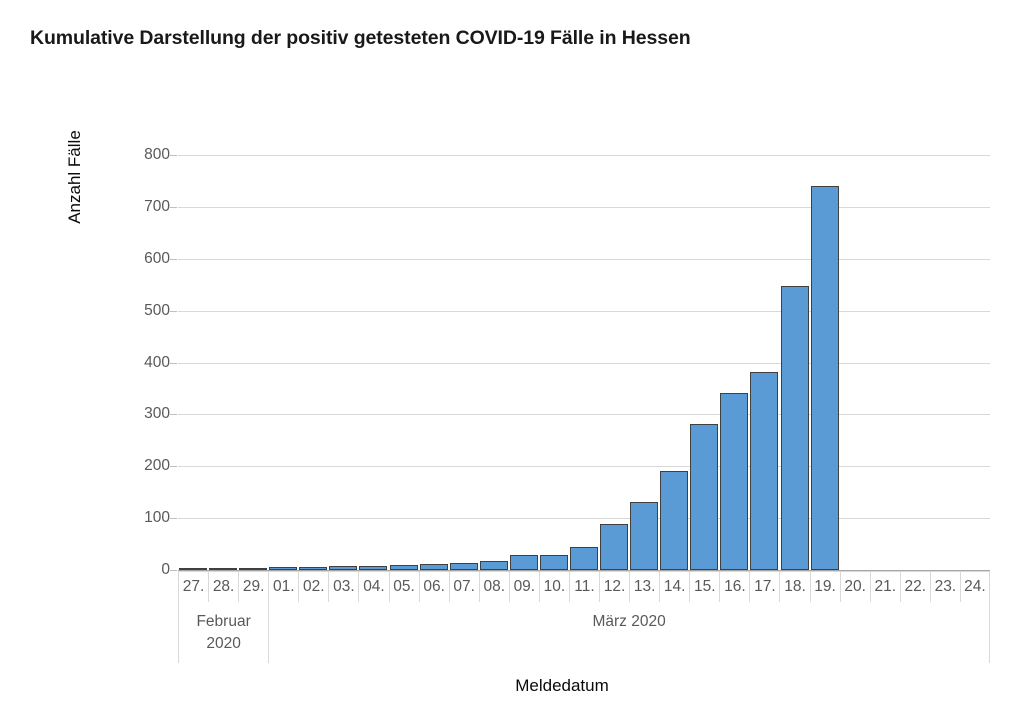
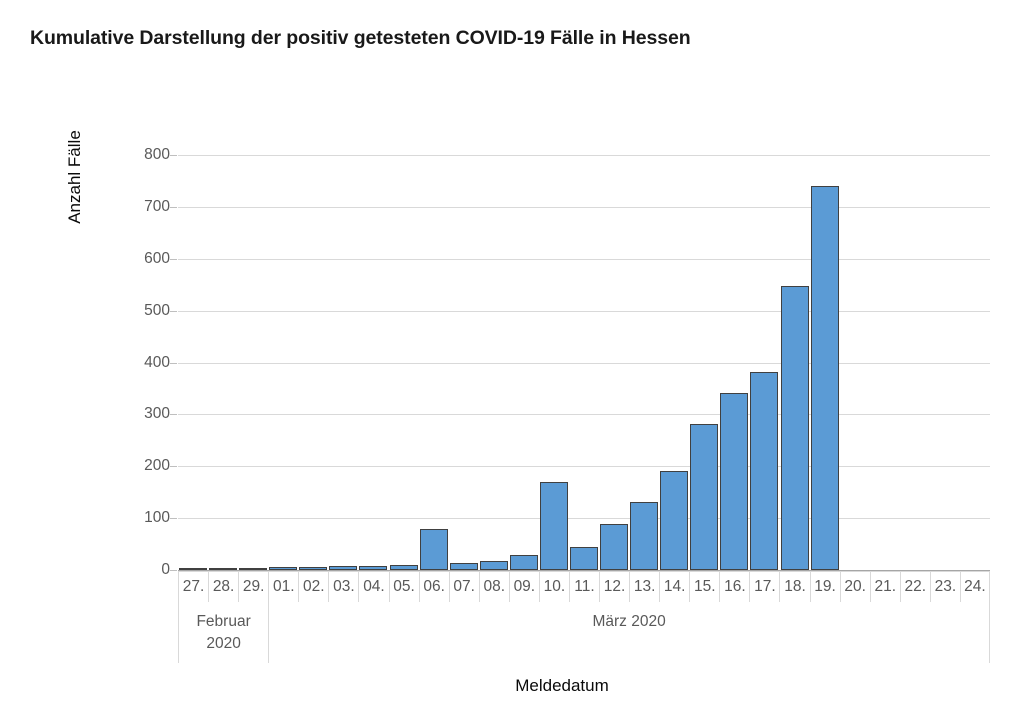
06.: 10 -> 80
10.: 30 -> 170
